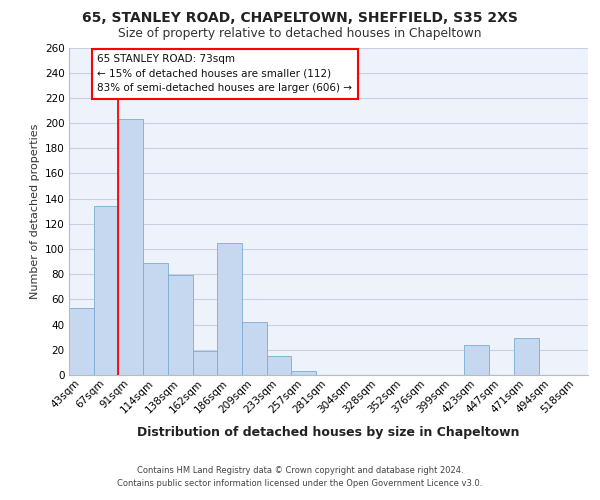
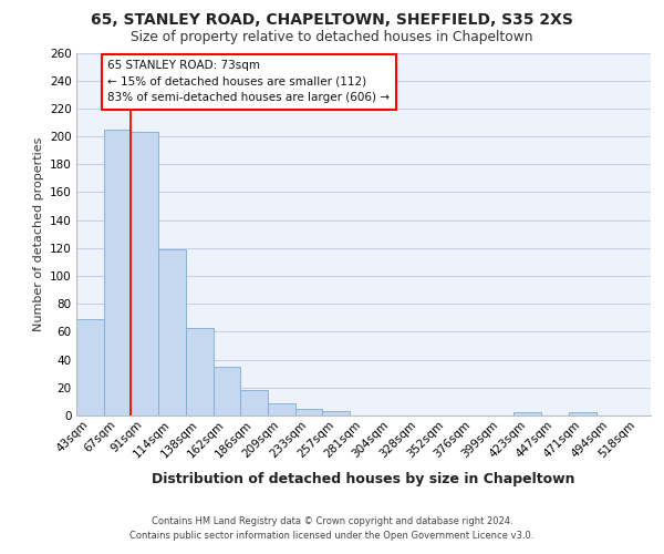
43sqm: 53 -> 69
67sqm: 134 -> 205
114sqm: 89 -> 119
138sqm: 79 -> 63
162sqm: 19 -> 35
186sqm: 105 -> 18
209sqm: 42 -> 9
233sqm: 15 -> 5
423sqm: 24 -> 2
471sqm: 29 -> 2
